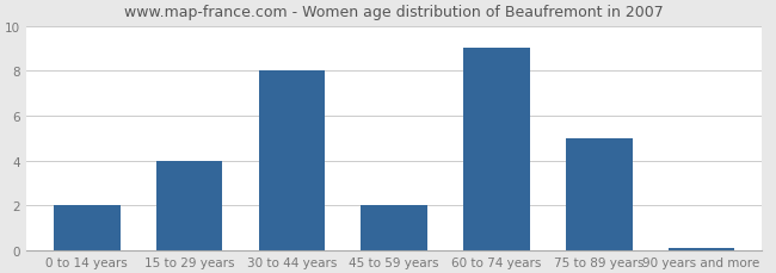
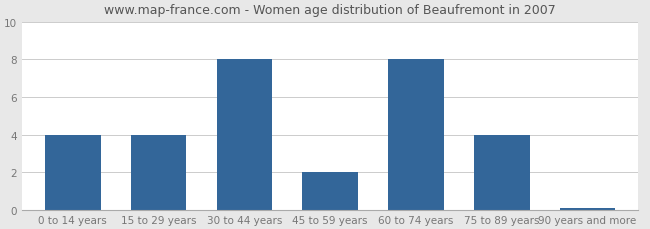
0 to 14 years: 2.0 -> 4.0
60 to 74 years: 9.0 -> 8.0
75 to 89 years: 5.0 -> 4.0
